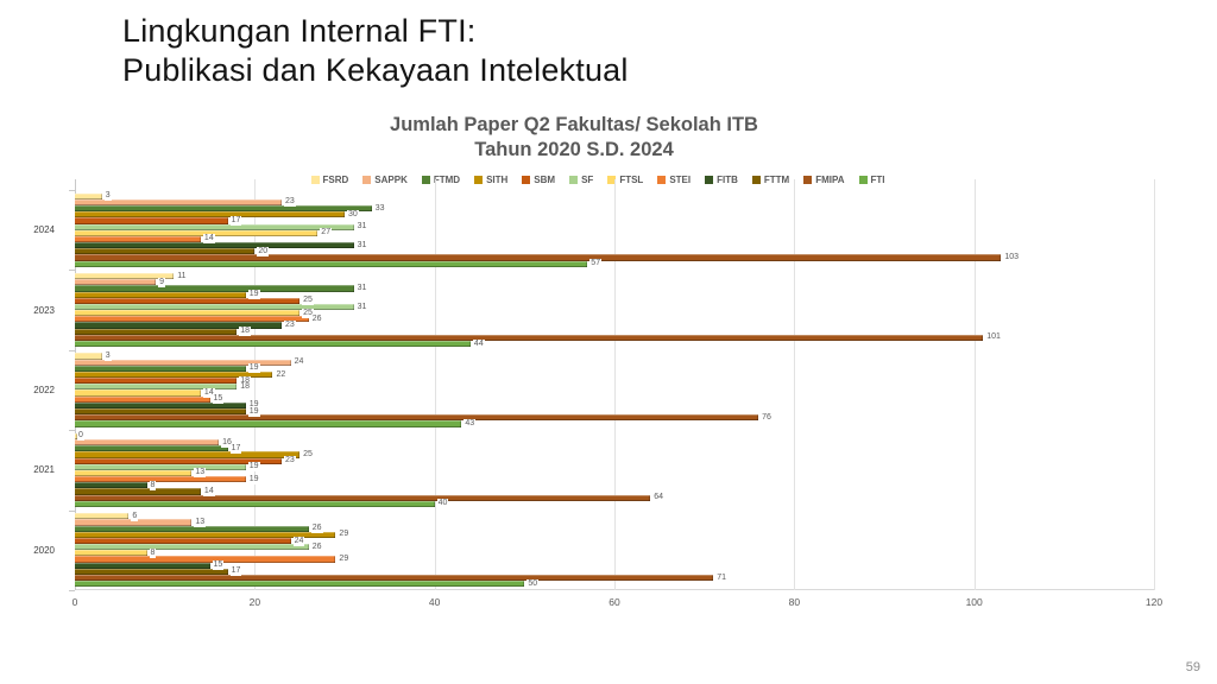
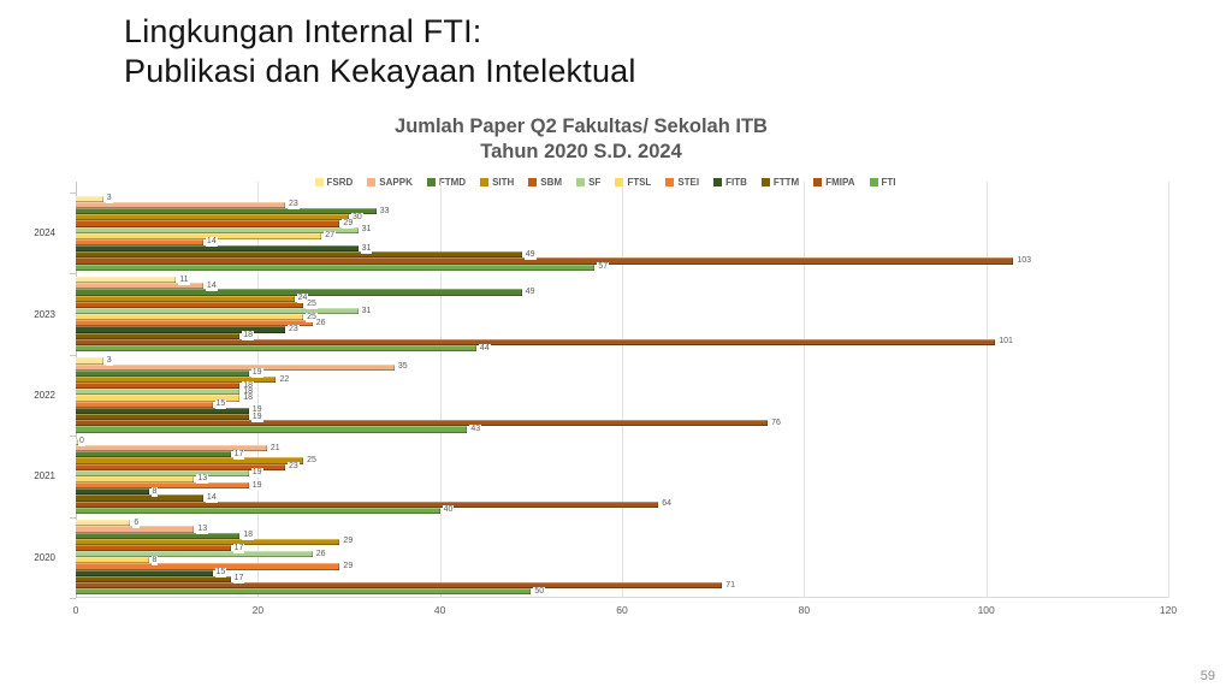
SBM/2024: 17 -> 29
FTTM/2024: 20 -> 49
SAPPK/2023: 9 -> 14
FTMD/2023: 31 -> 49
SITH/2023: 19 -> 24
SAPPK/2022: 24 -> 35
FTSL/2022: 14 -> 18
SAPPK/2021: 16 -> 21
FTMD/2020: 26 -> 18
SBM/2020: 24 -> 17
